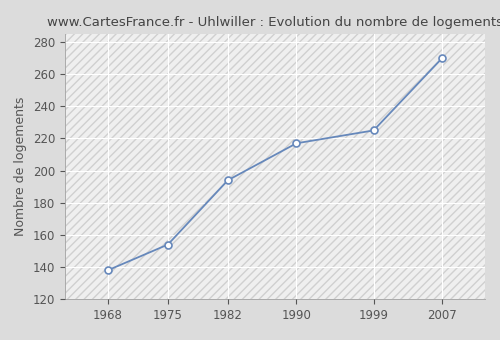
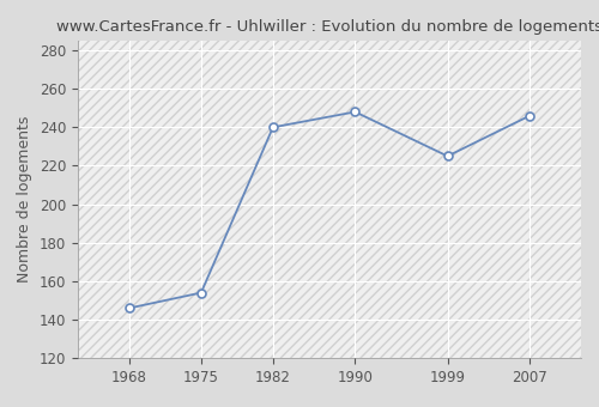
1968: 138 -> 146
1982: 194 -> 240
1990: 217 -> 248
2007: 270 -> 246
